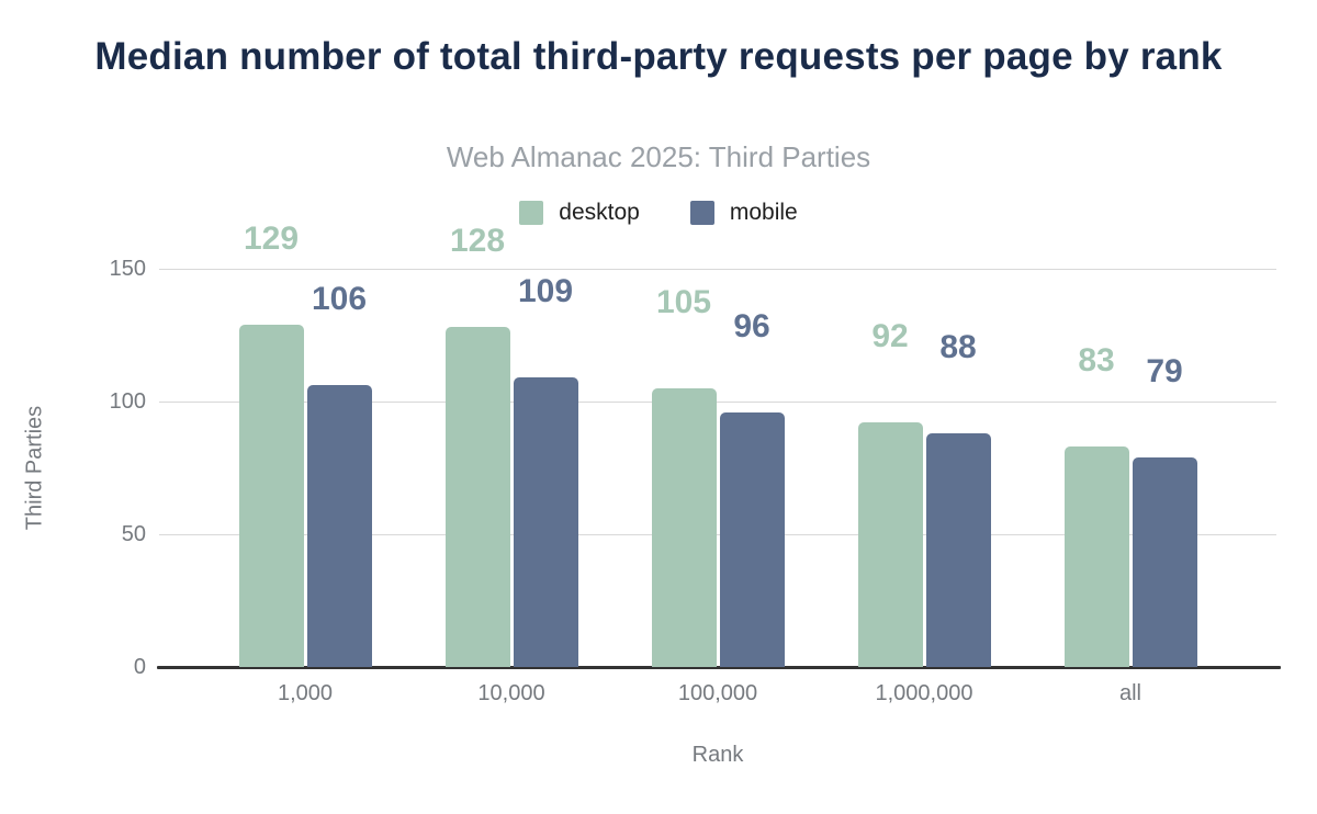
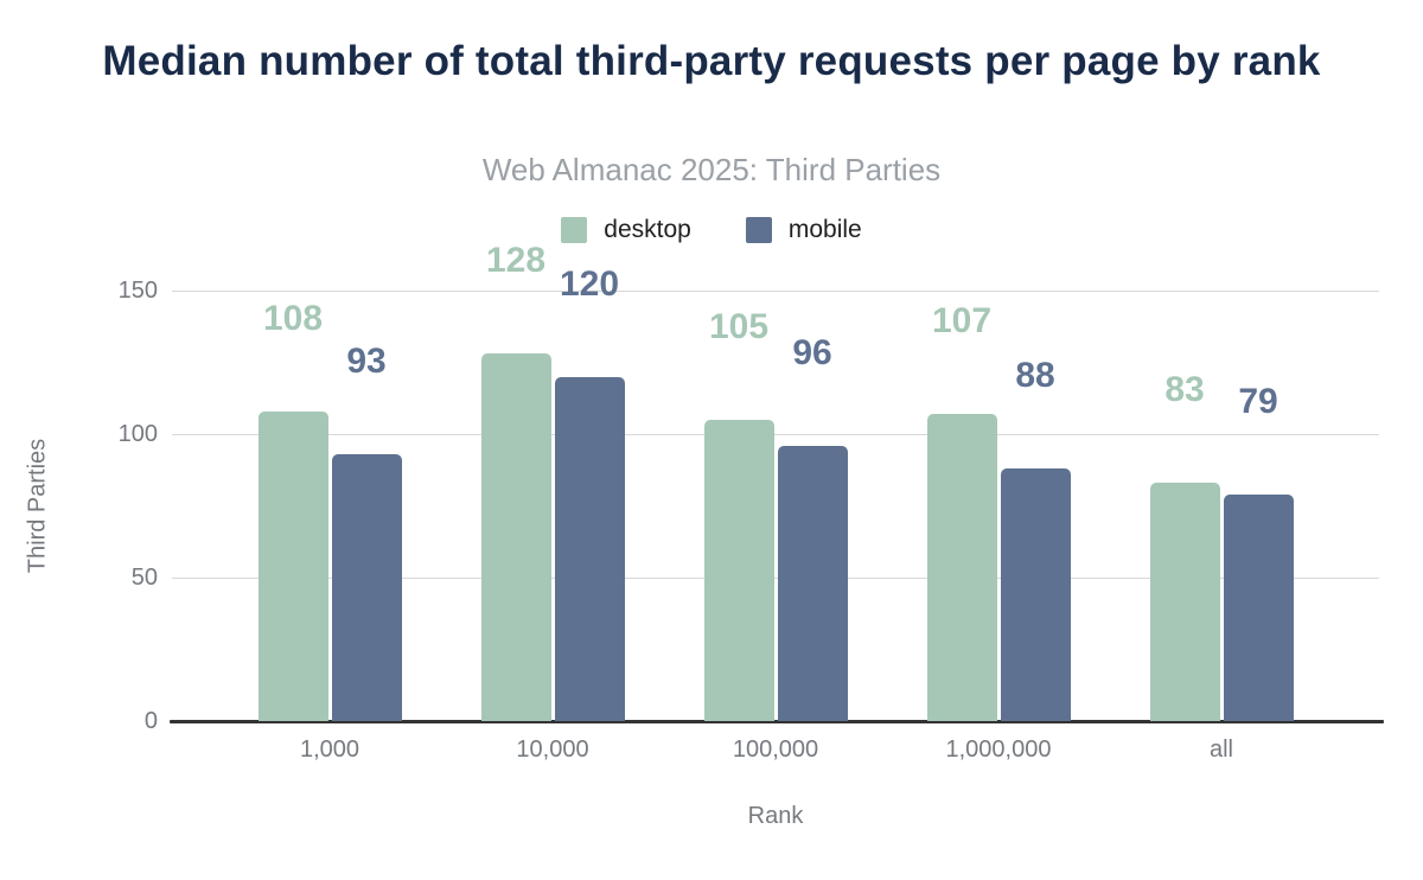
desktop/1,000: 129 -> 108
mobile/1,000: 106 -> 93
mobile/10,000: 109 -> 120
desktop/1,000,000: 92 -> 107
